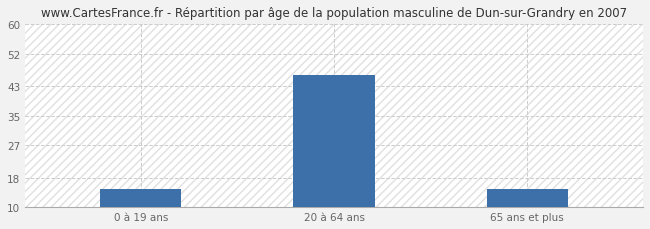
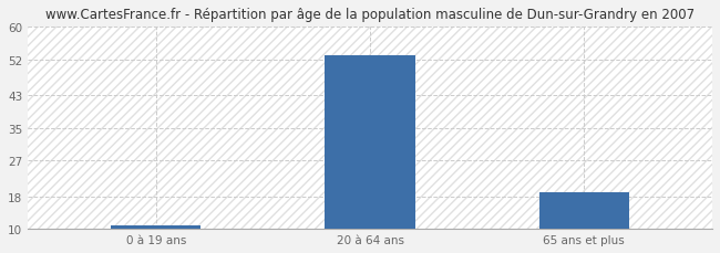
0 à 19 ans: 15 -> 11
20 à 64 ans: 46 -> 53
65 ans et plus: 15 -> 19
